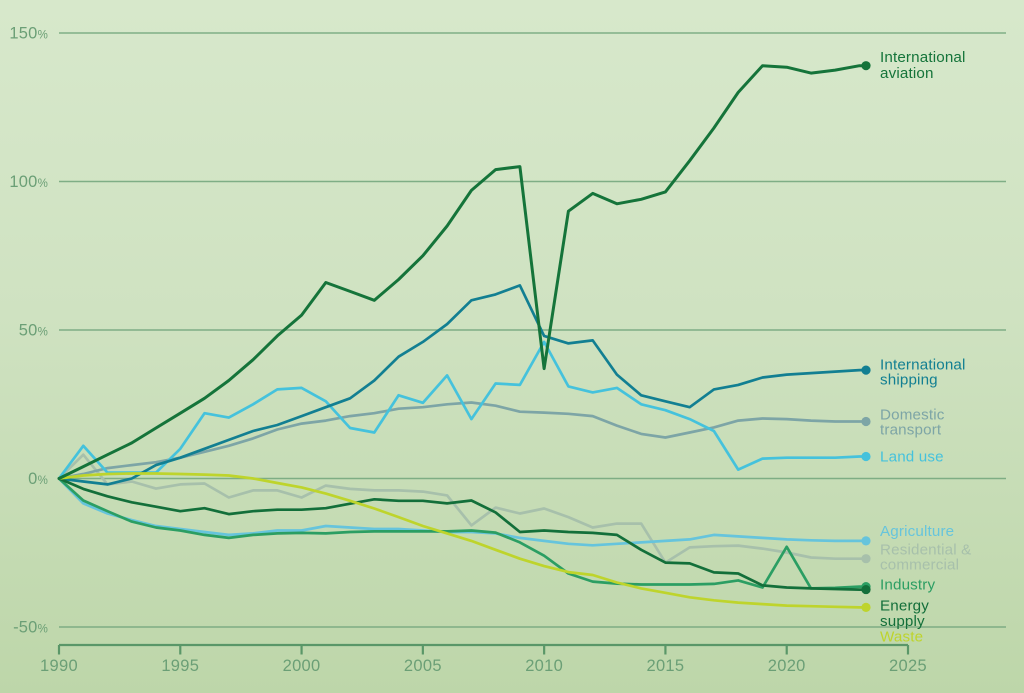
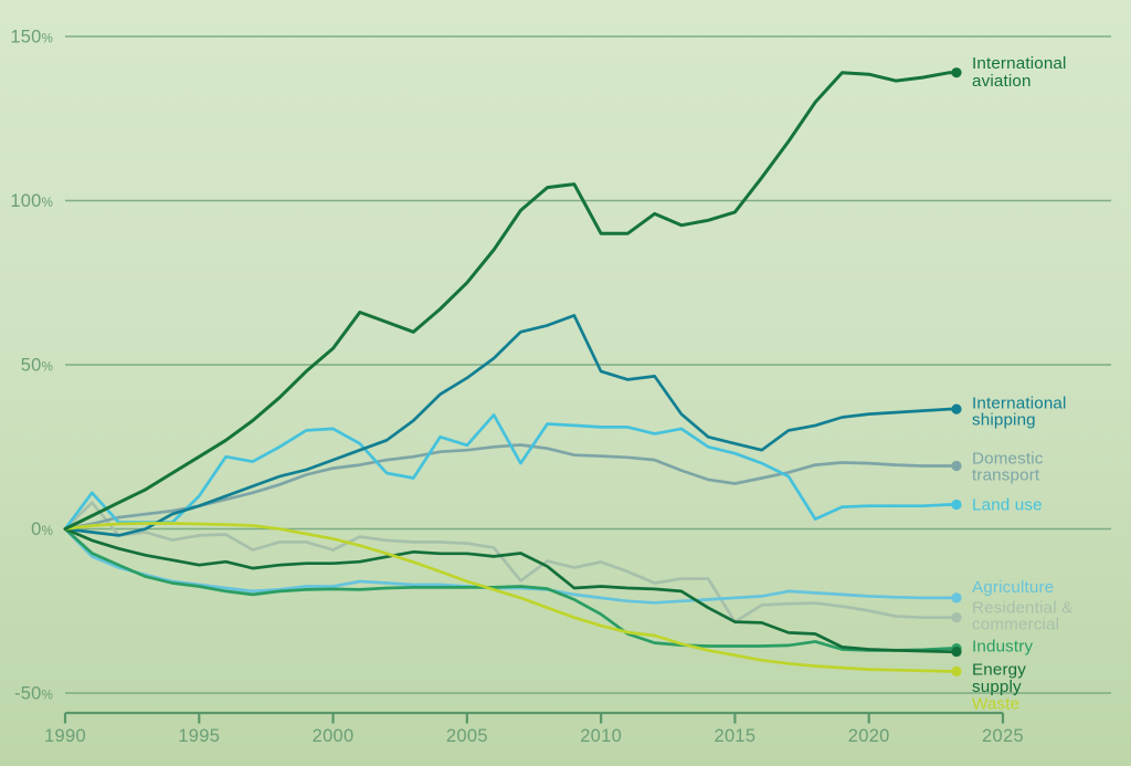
International aviation/2010: 37 -> 90
Land use/2010: 46 -> 31
Industry/2020: -23 -> -37
